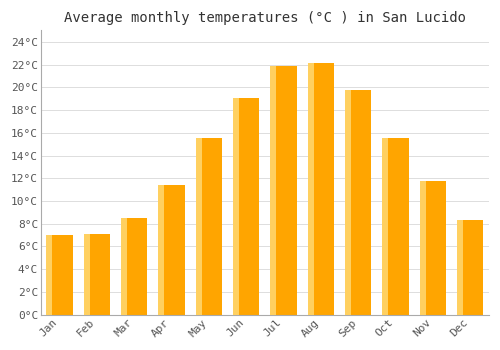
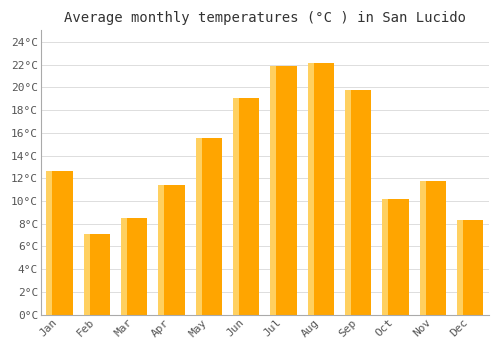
Jan: 7.0°C -> 12.6°C
Oct: 15.5°C -> 10.2°C
